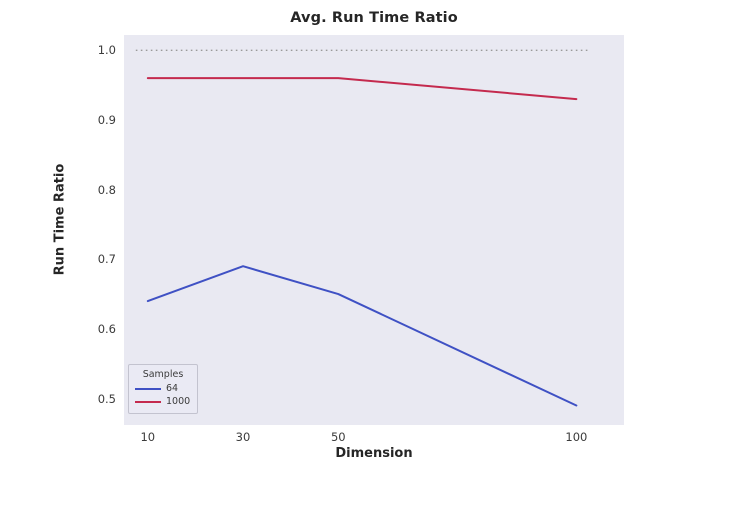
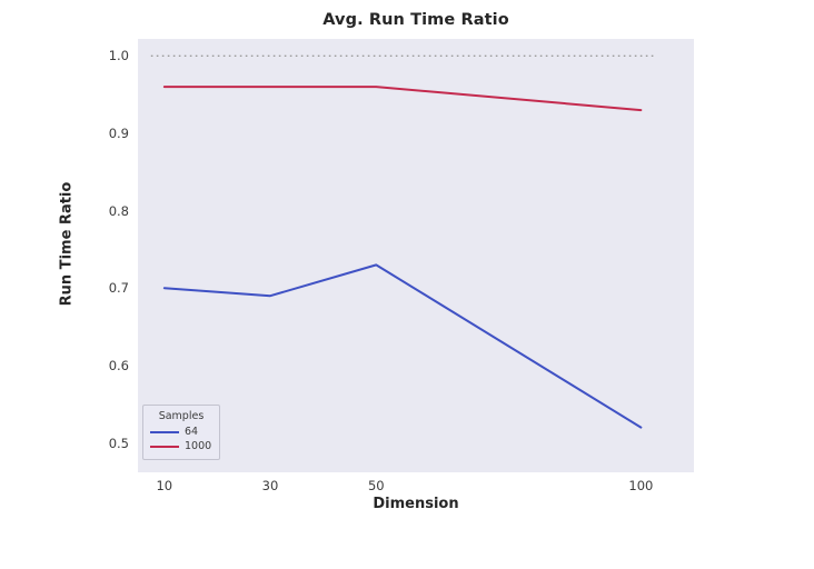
64/10: 0.64 -> 0.70
64/50: 0.65 -> 0.73
64/100: 0.49 -> 0.52
